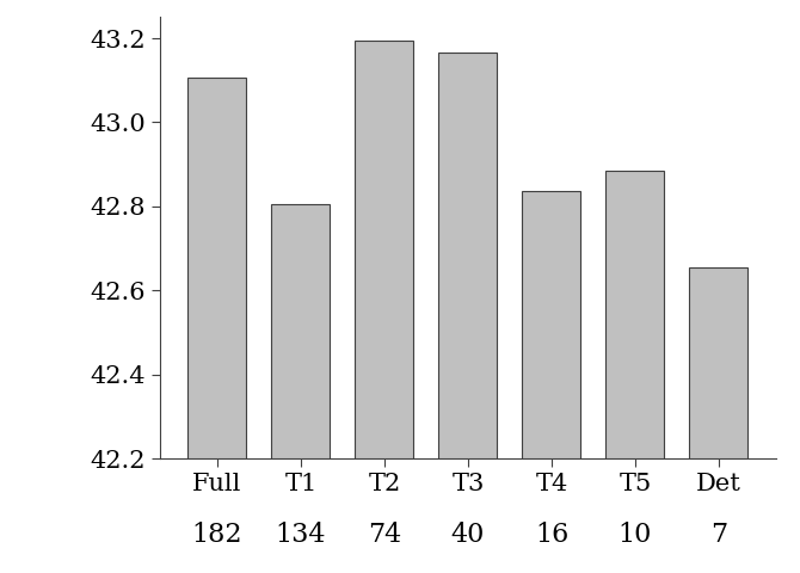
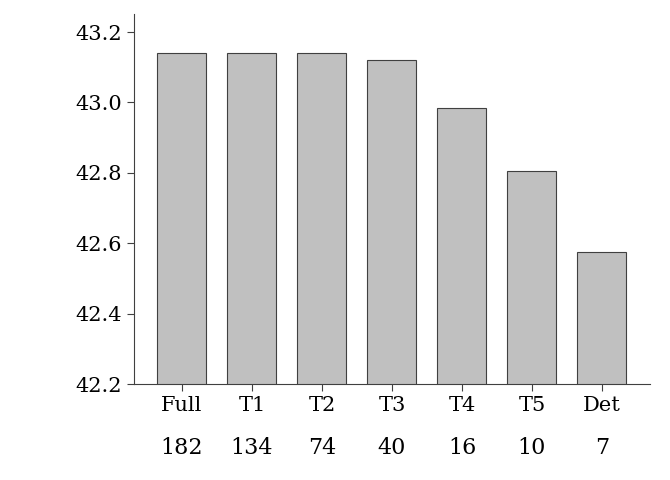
Full: 43.105 -> 43.140
T1: 42.805 -> 43.140
T2: 43.195 -> 43.140
T3: 43.165 -> 43.120
T4: 42.835 -> 42.985
T5: 42.885 -> 42.805
Det: 42.655 -> 42.575
